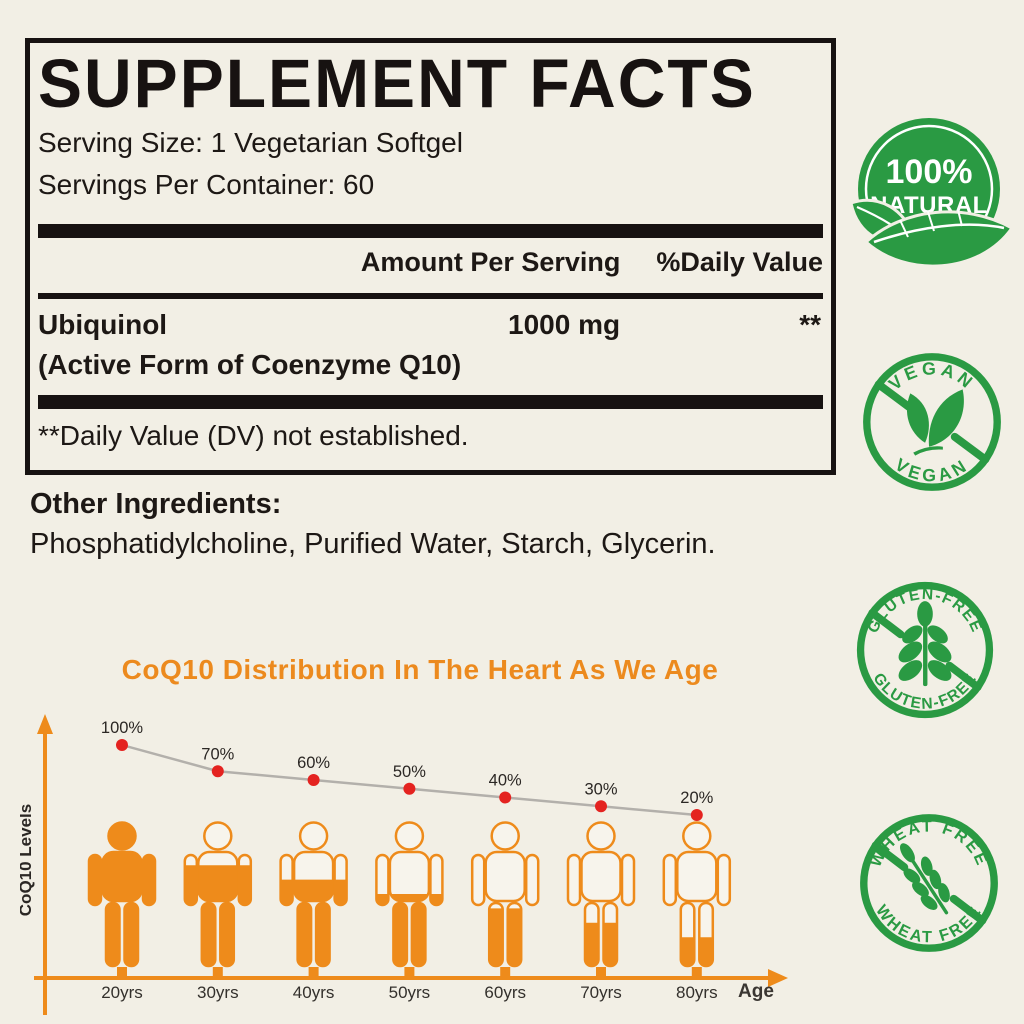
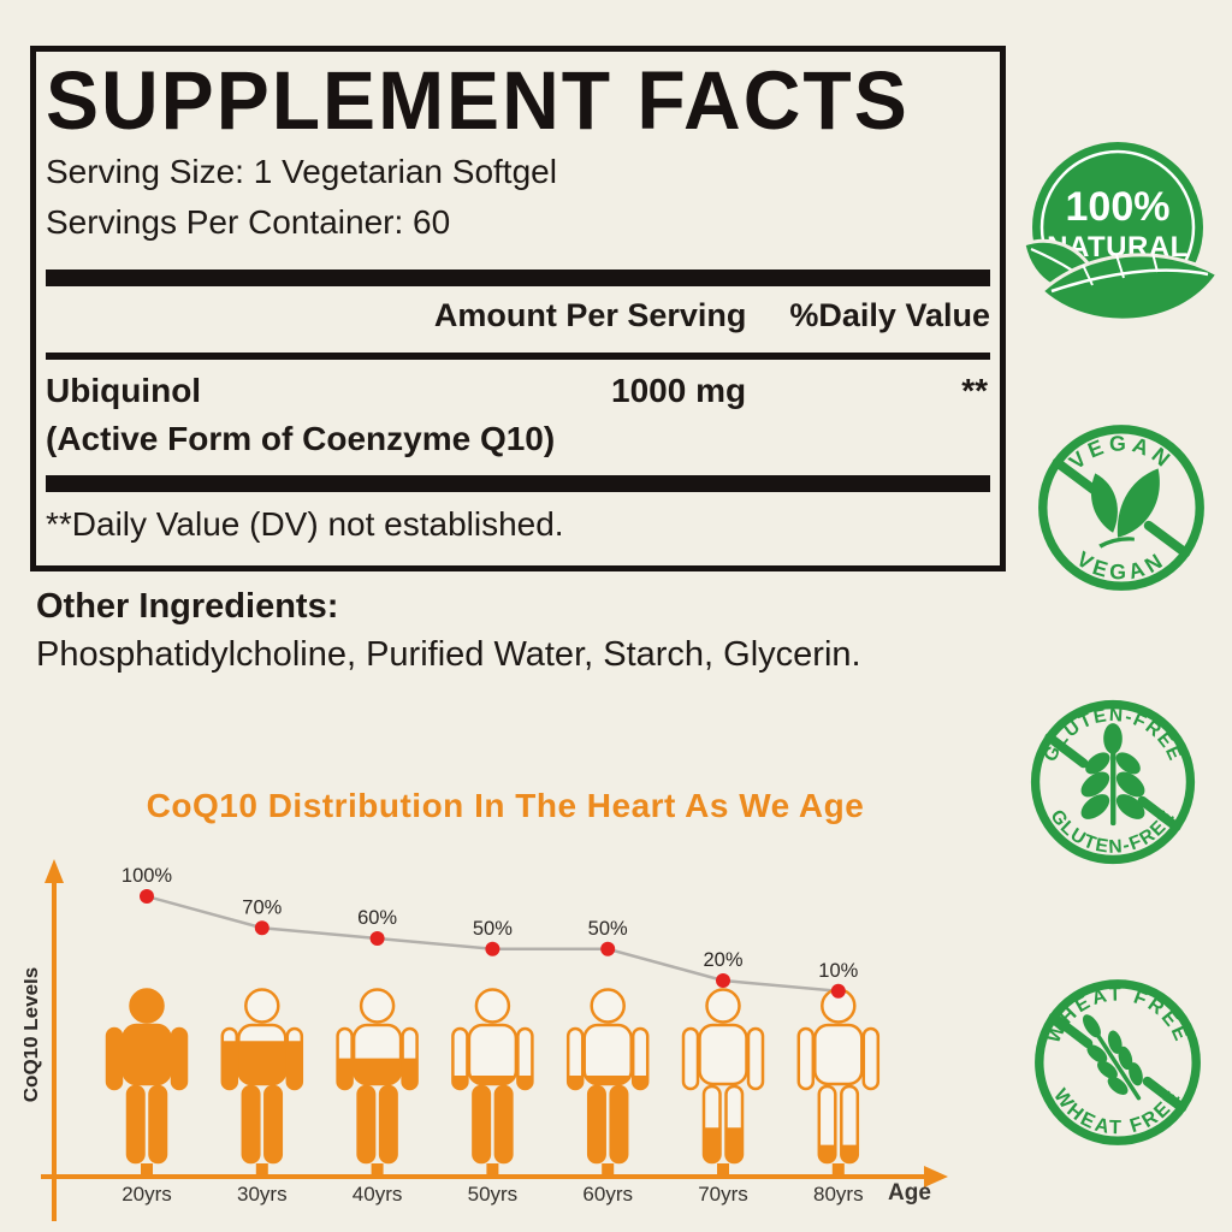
60yrs: 40% -> 50%
70yrs: 30% -> 20%
80yrs: 20% -> 10%
